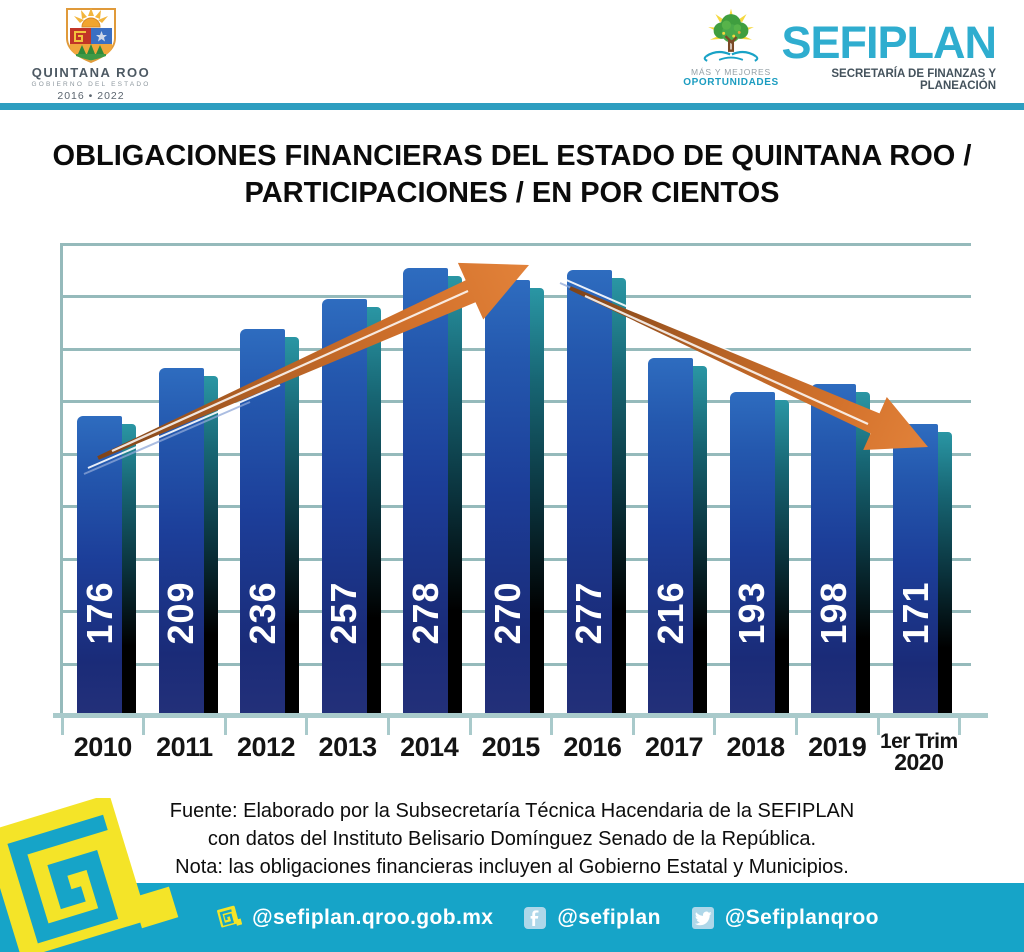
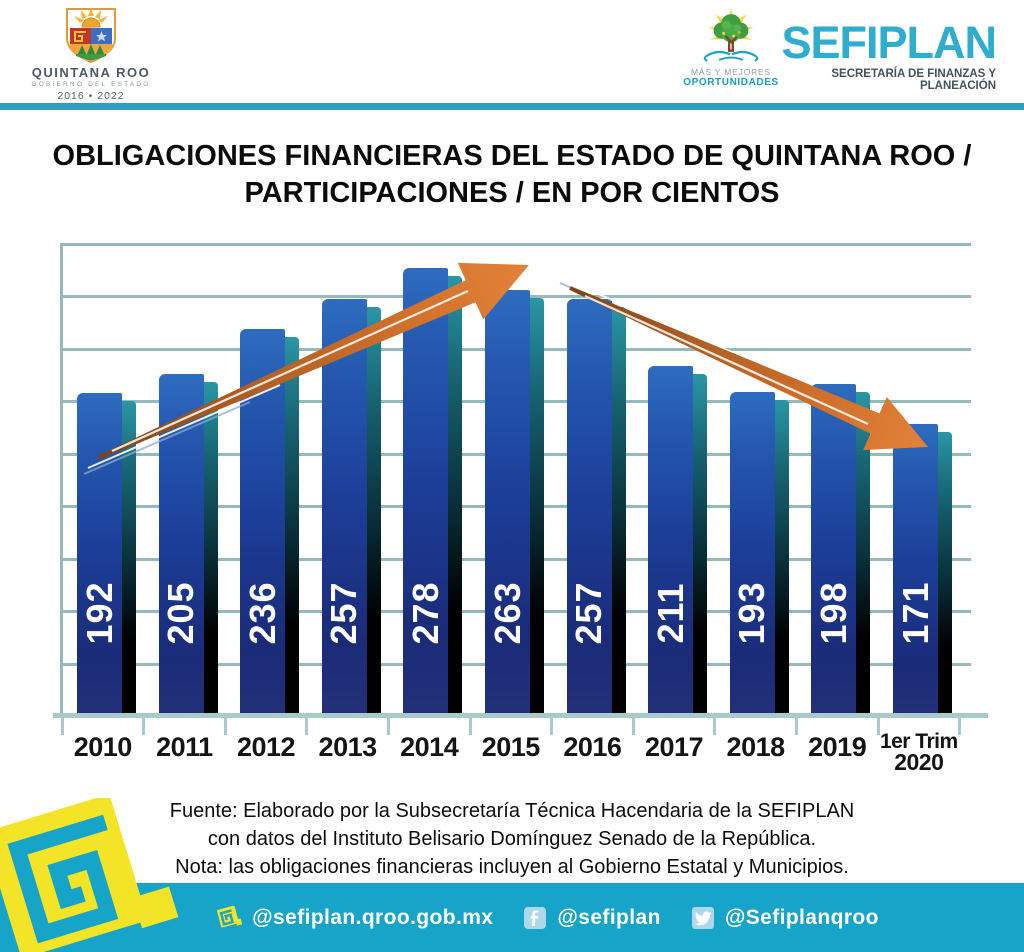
2010: 176 -> 192
2011: 209 -> 205
2015: 270 -> 263
2016: 277 -> 257
2017: 216 -> 211
